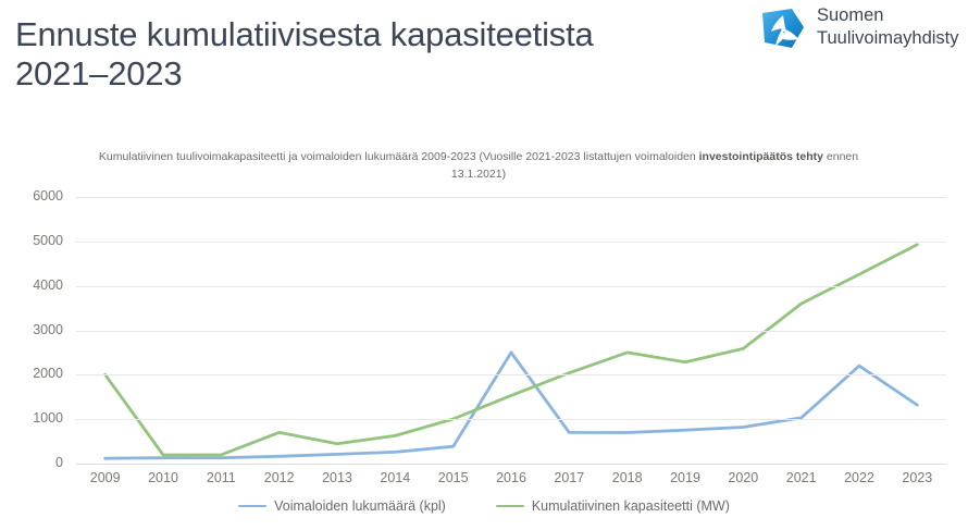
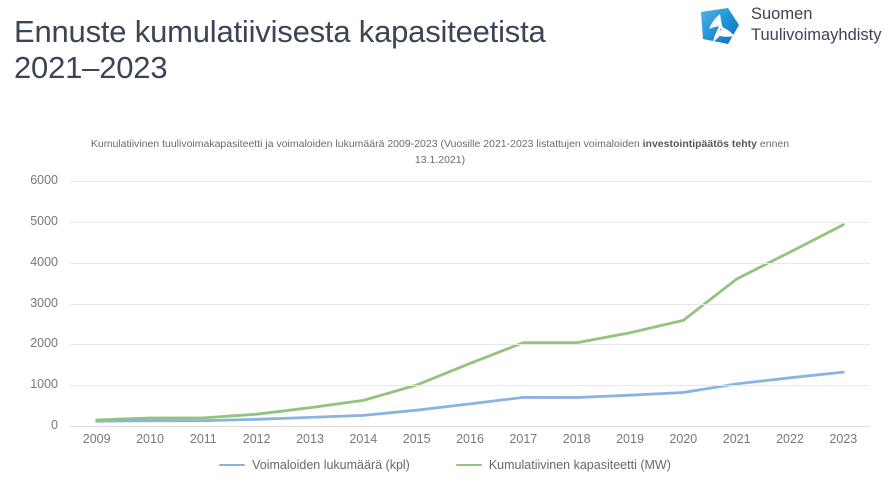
Kumulatiivinen kapasiteetti (MW)/2009: 2000 -> 100
Kumulatiivinen kapasiteetti (MW)/2012: 700 -> 300
Voimaloiden lukumäärä (kpl)/2016: 2500 -> 500
Kumulatiivinen kapasiteetti (MW)/2018: 2500 -> 2000
Voimaloiden lukumäärä (kpl)/2022: 2200 -> 1200
